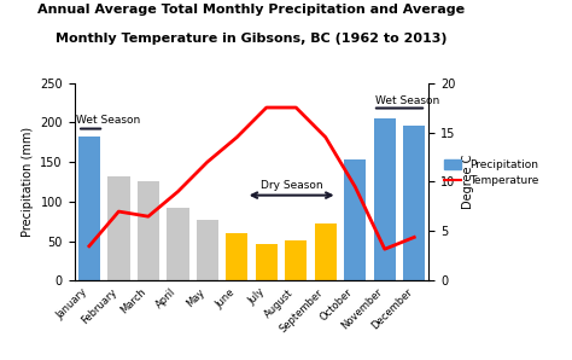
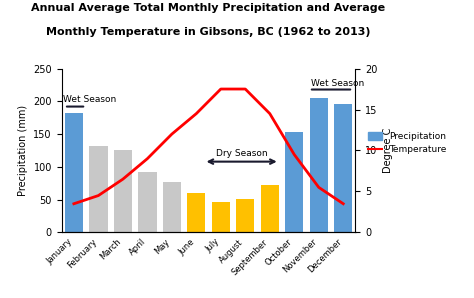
Temperature/February: 7.0 -> 4.5
Temperature/November: 3.2 -> 5.5
Temperature/December: 4.4 -> 3.5
